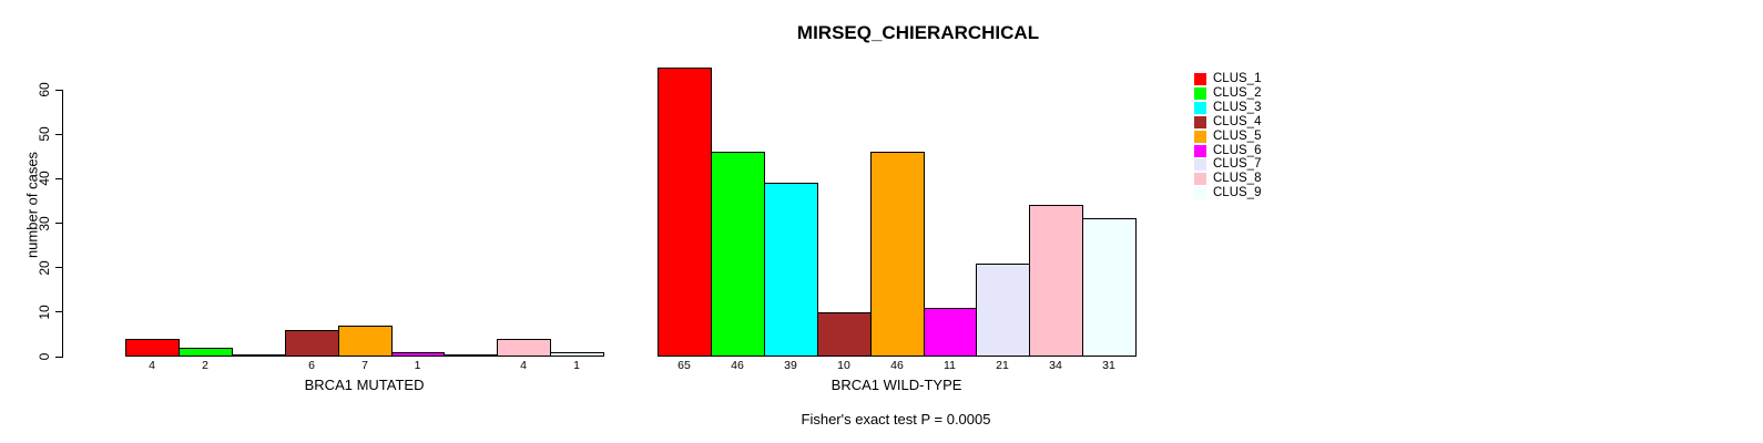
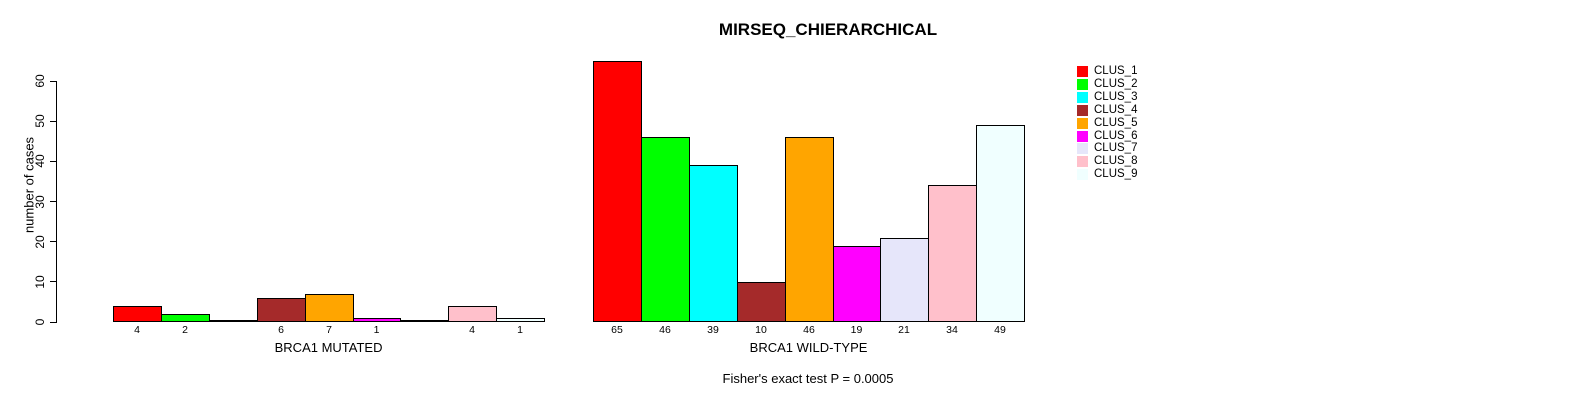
CLUS_6/BRCA1 WILD-TYPE: 11 -> 19
CLUS_9/BRCA1 WILD-TYPE: 31 -> 49
